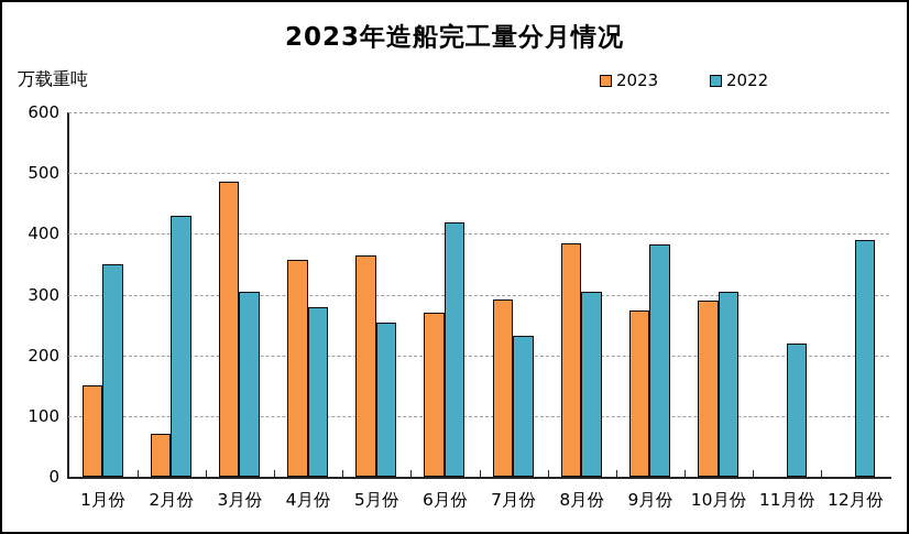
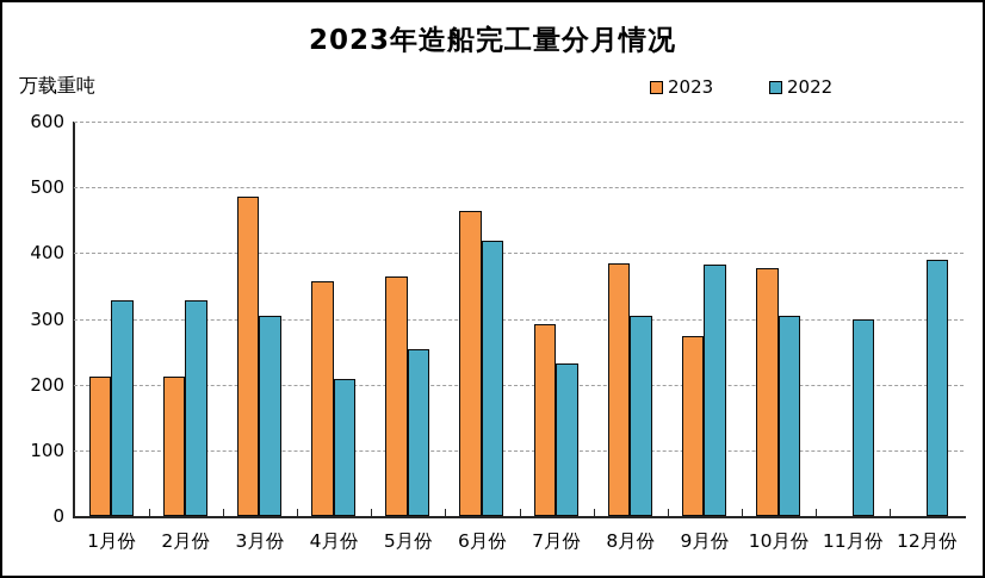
2023/1月份: 150 -> 210
2022/1月份: 350 -> 330
2023/2月份: 70 -> 210
2022/2月份: 430 -> 330
2022/4月份: 280 -> 210
2023/6月份: 270 -> 460
2023/10月份: 290 -> 380
2022/11月份: 220 -> 300
